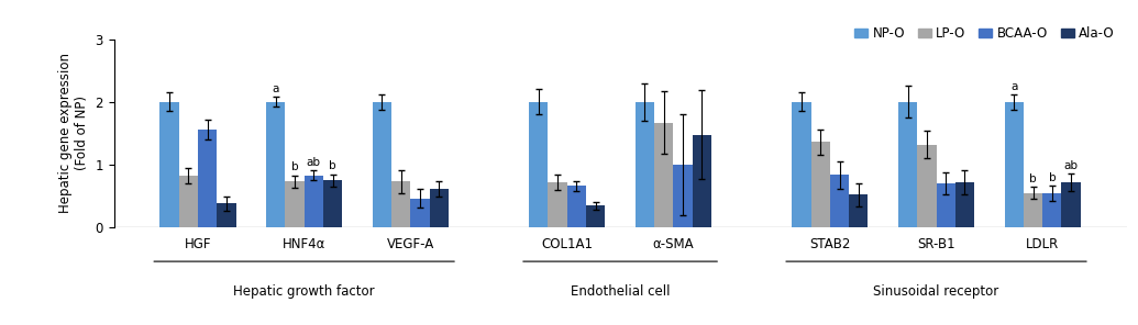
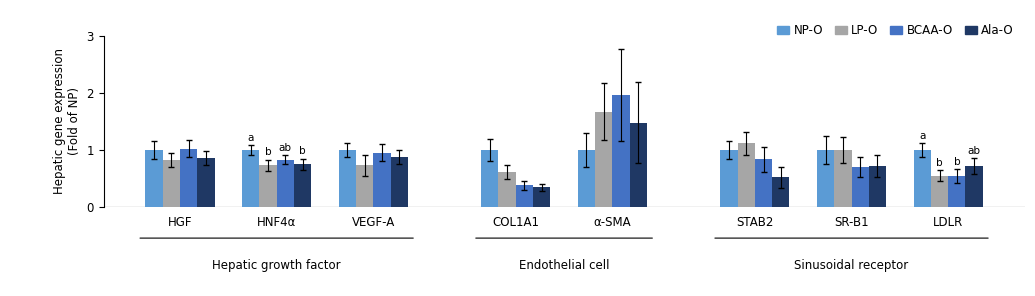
NP-O/HGF: 2 -> 1
BCAA-O/HGF: 1.56 -> 1.02
Ala-O/HGF: 0.38 -> 0.86
NP-O/HNF4α: 2 -> 1
NP-O/VEGF-A: 2 -> 1
BCAA-O/VEGF-A: 0.46 -> 0.95
Ala-O/VEGF-A: 0.62 -> 0.88
NP-O/COL1A1: 2 -> 1
LP-O/COL1A1: 0.72 -> 0.62
BCAA-O/COL1A1: 0.66 -> 0.38
NP-O/α-SMA: 2 -> 1
BCAA-O/α-SMA: 1.00 -> 1.96
NP-O/STAB2: 2 -> 1
LP-O/STAB2: 1.36 -> 1.12
NP-O/SR-B1: 2 -> 1
LP-O/SR-B1: 1.32 -> 1.00
NP-O/LDLR: 2 -> 1
